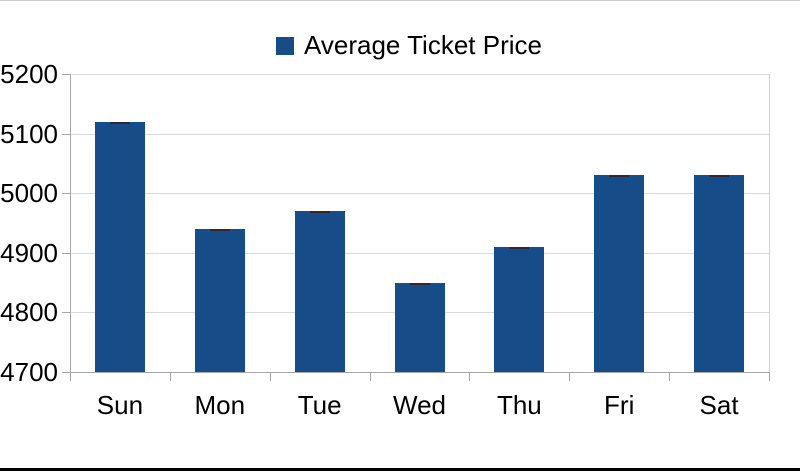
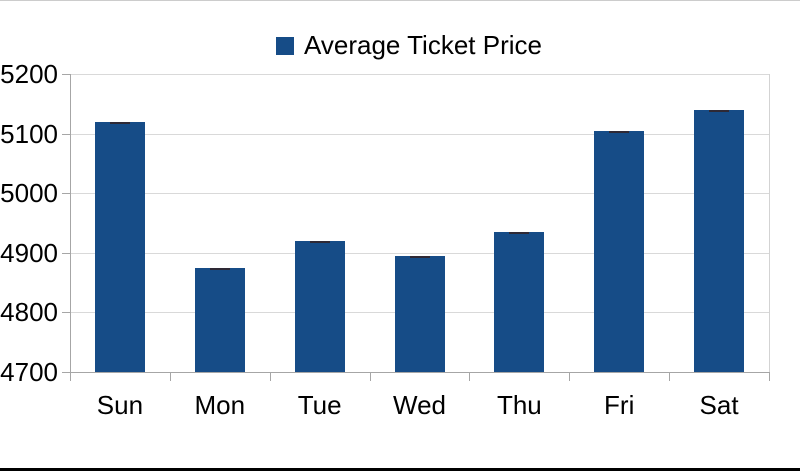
Mon: 4940 -> 4880
Tue: 4970 -> 4920
Wed: 4850 -> 4900
Thu: 4910 -> 4940
Fri: 5030 -> 5100
Sat: 5030 -> 5140
